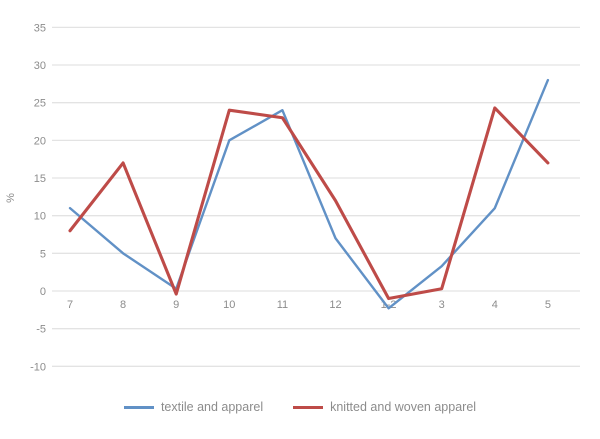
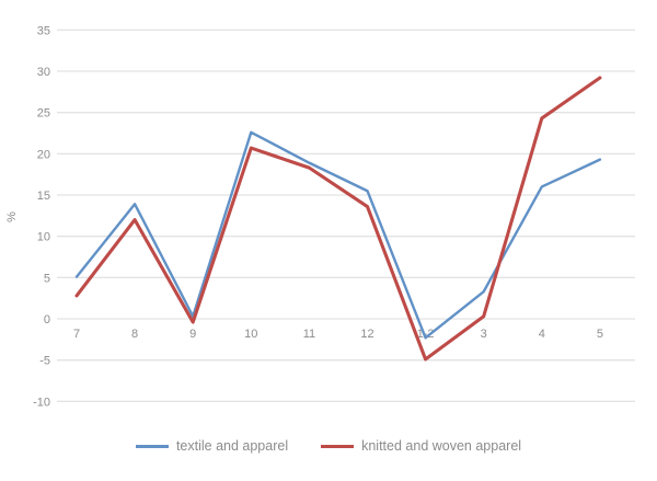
textile and apparel/7: 11 -> 5
knitted and woven apparel/7: 8 -> 3
textile and apparel/8: 5 -> 14
knitted and woven apparel/8: 17 -> 12
textile and apparel/10: 20 -> 23
knitted and woven apparel/10: 24 -> 21
textile and apparel/11: 24 -> 19
knitted and woven apparel/11: 23 -> 18
textile and apparel/12: 7 -> 16
knitted and woven apparel/12: 12 -> 14
knitted and woven apparel/1-2: -1 -> -5
textile and apparel/4: 11 -> 16
textile and apparel/5: 28 -> 19
knitted and woven apparel/5: 17 -> 29
